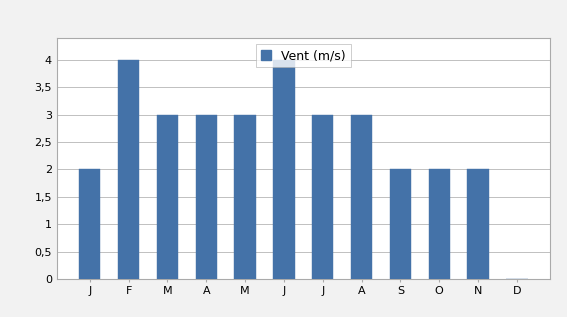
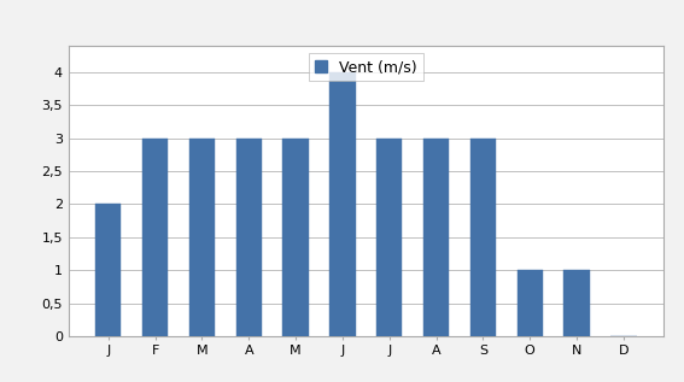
F: 4 -> 3
S: 2 -> 3
O: 2 -> 1
N: 2 -> 1
